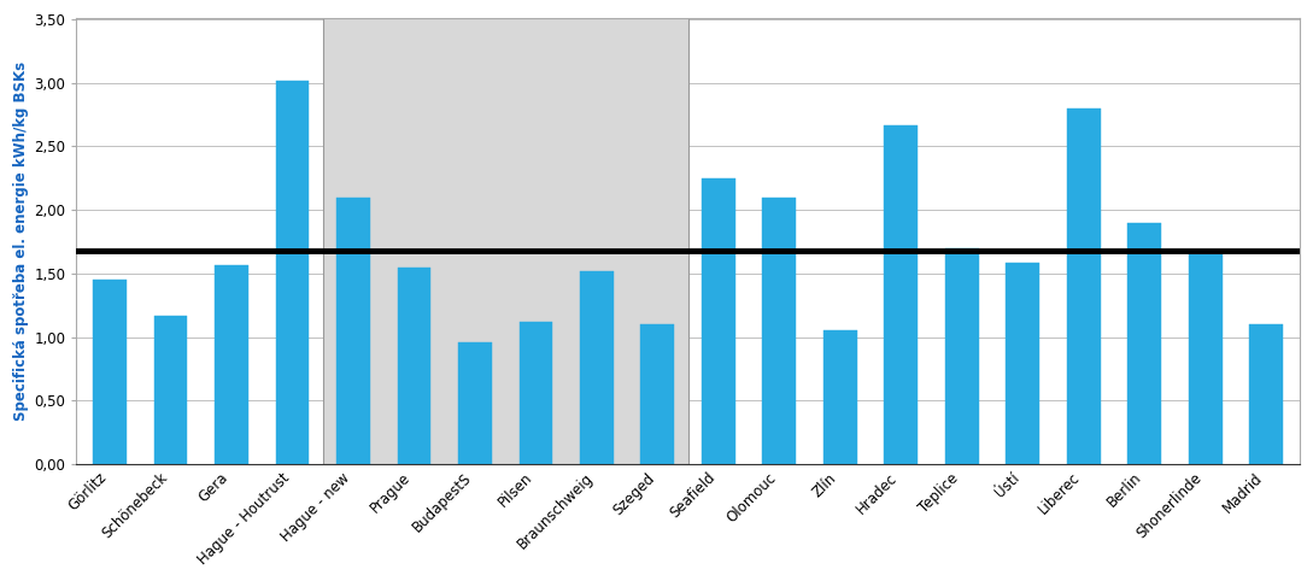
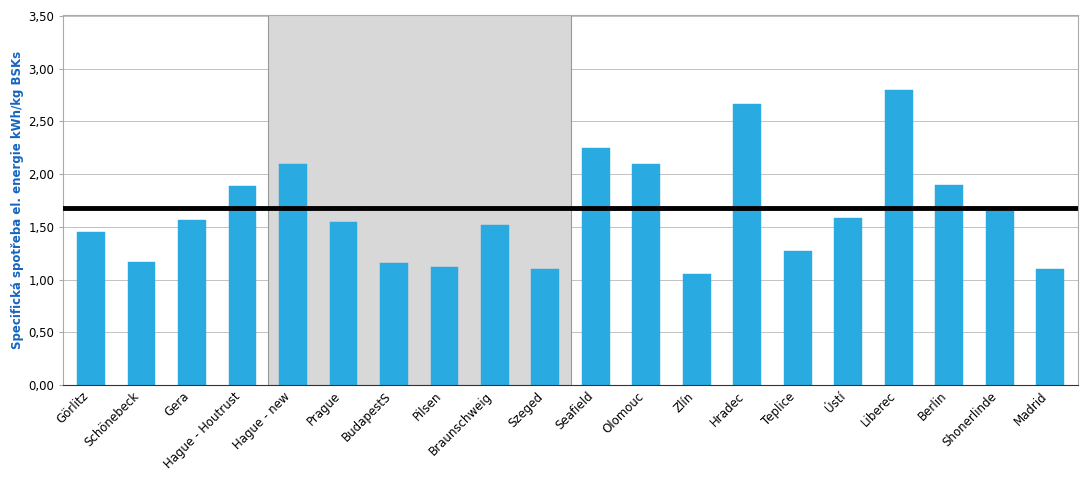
Hague - Houtrust: 3,02 -> 1,89
BudapestS: 0,96 -> 1,16
Teplice: 1,70 -> 1,27
